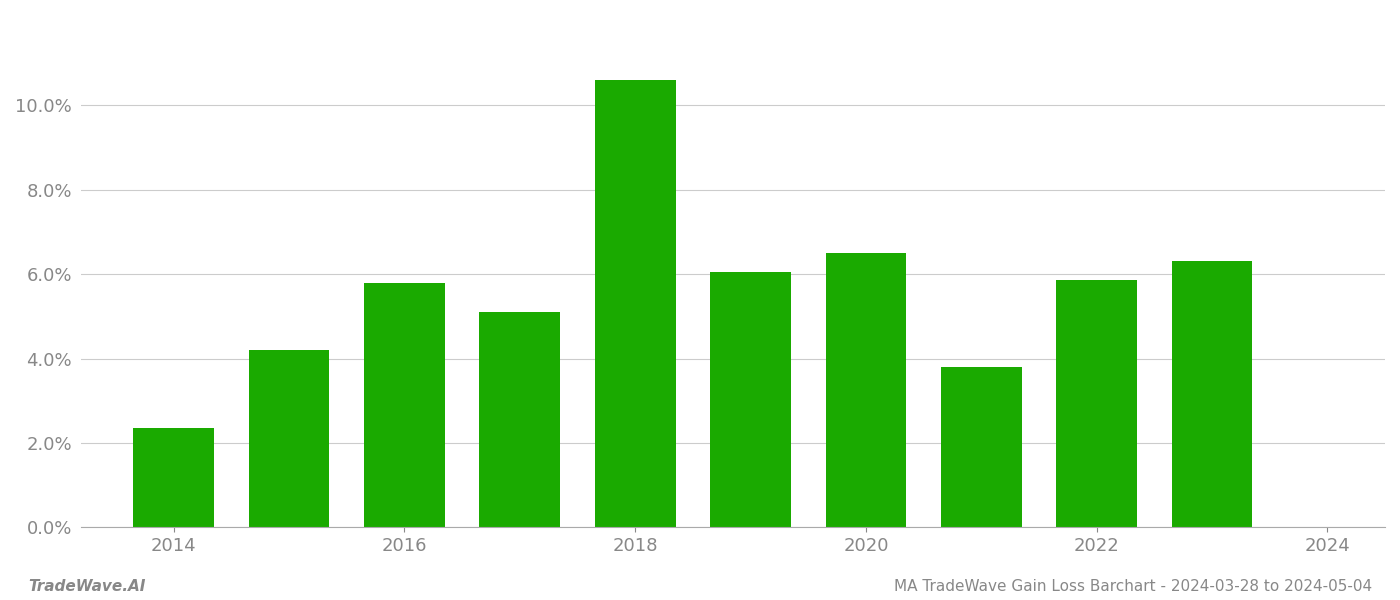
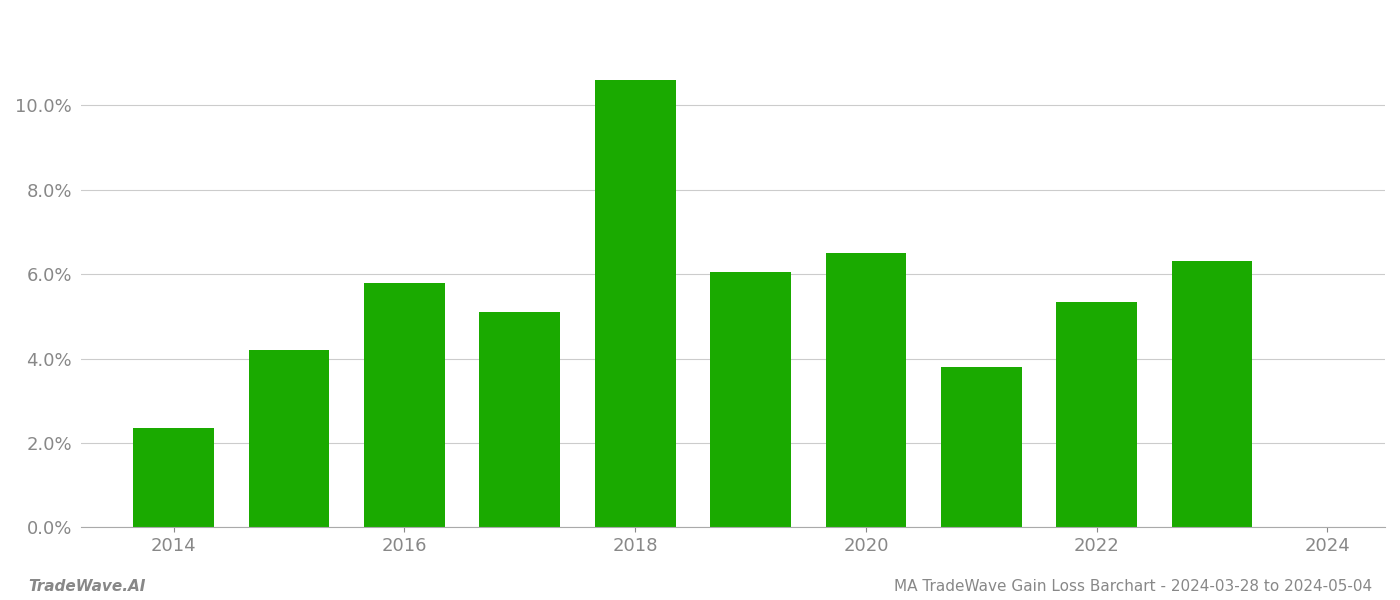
2022: 5.85% -> 5.35%
